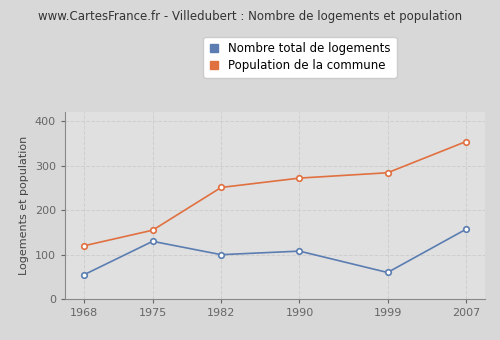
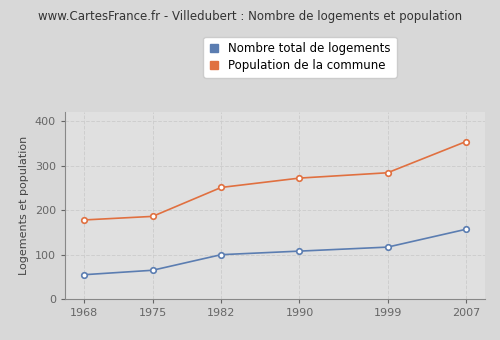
Population de la commune/1968: 120 -> 178
Nombre total de logements/1975: 130 -> 65
Population de la commune/1975: 155 -> 186
Nombre total de logements/1999: 60 -> 117
